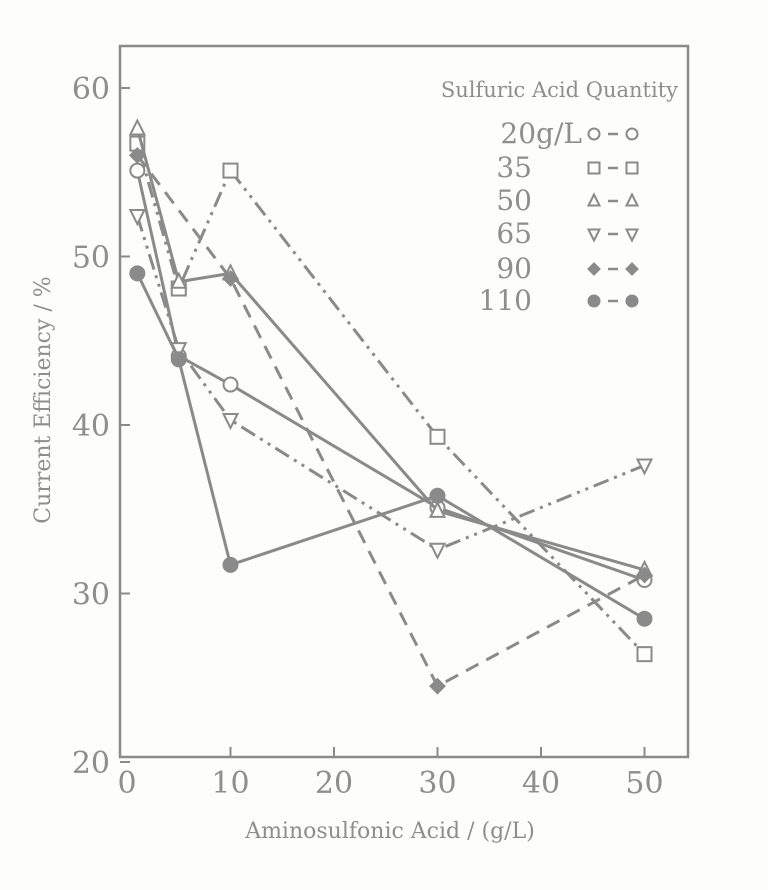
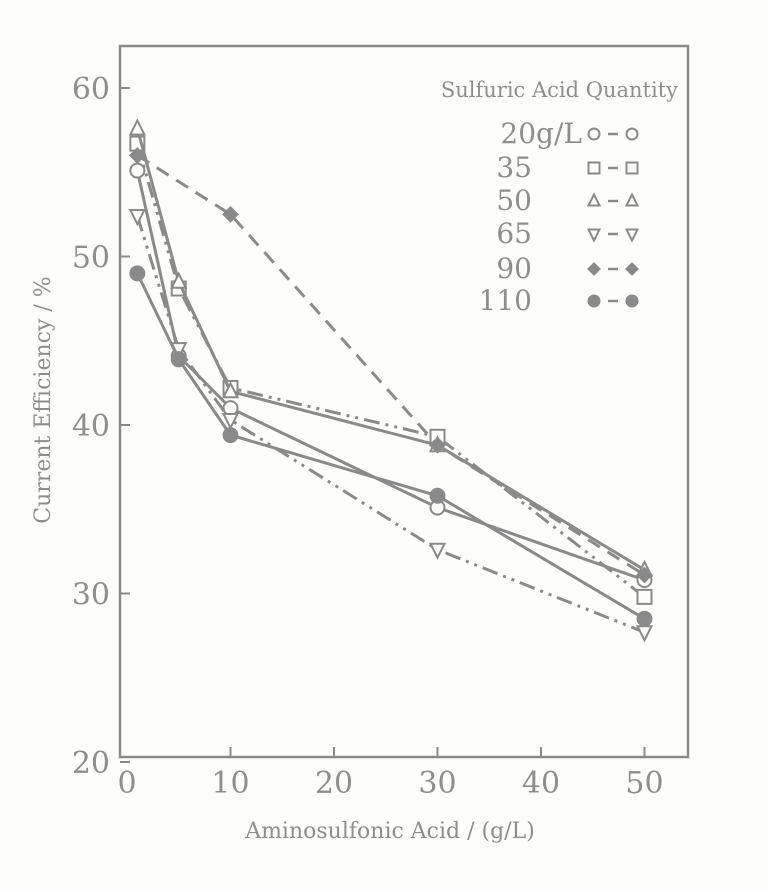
20g/L/10: 42.4 -> 41.0
35/10: 55.1 -> 42.2
50/10: 49.0 -> 42.0
90/10: 48.7 -> 52.5
110/10: 31.7 -> 39.4
50/30: 34.9 -> 38.8
90/30: 24.5 -> 38.8
35/50: 26.4 -> 29.8
65/50: 37.6 -> 27.7
